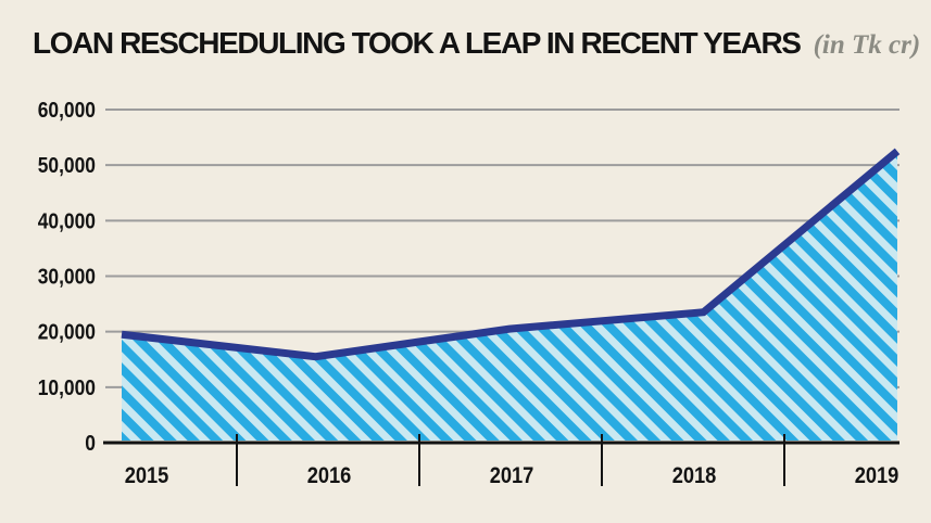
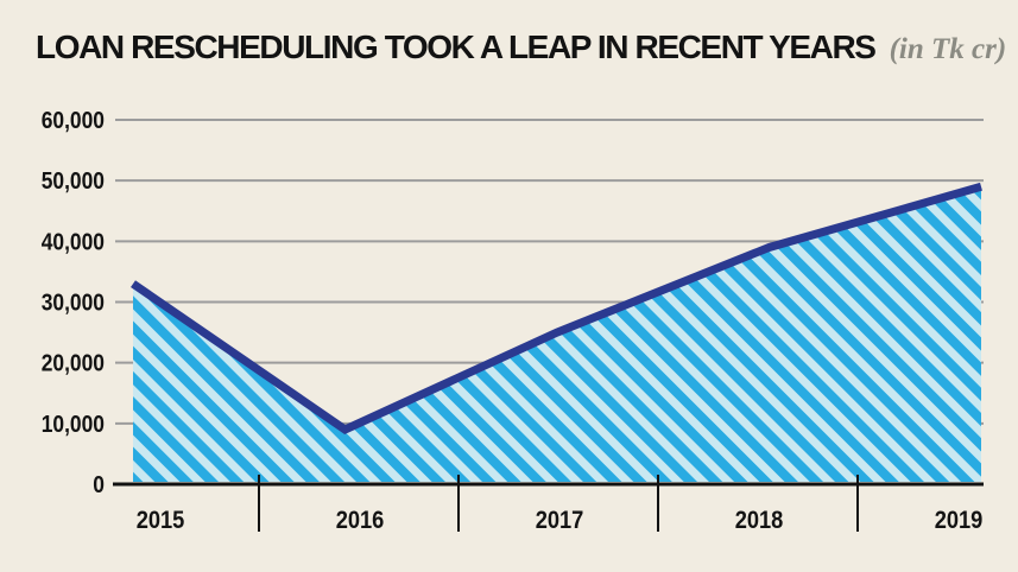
2015: 20000 -> 33000
2016: 16000 -> 9000
2017: 20000 -> 25000
2018: 24000 -> 39000
2019: 52000 -> 49000
